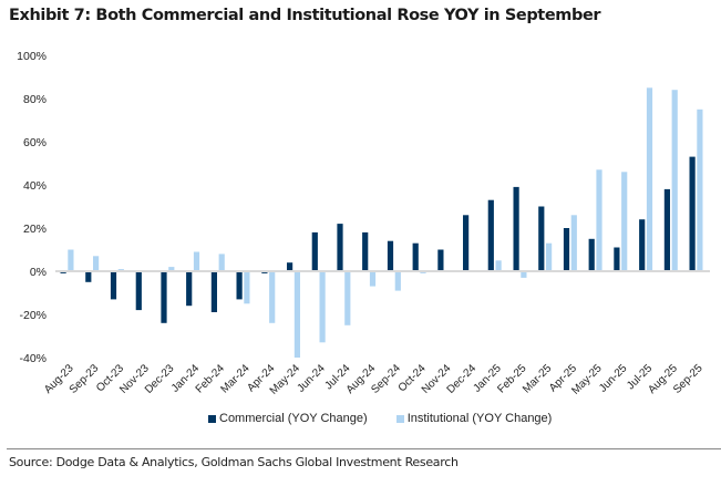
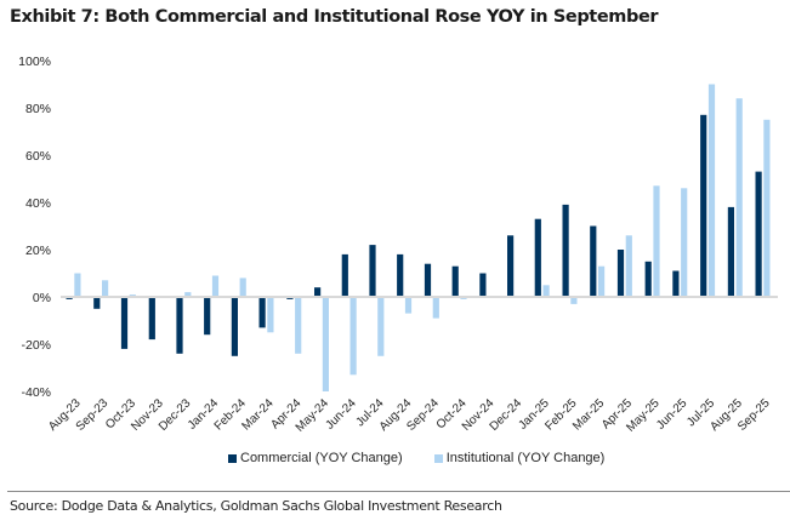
Commercial (YOY Change)/Oct-23: -13% -> -22%
Commercial (YOY Change)/Feb-24: -19% -> -25%
Commercial (YOY Change)/Jul-25: 24% -> 77%
Institutional (YOY Change)/Jul-25: 85% -> 90%
